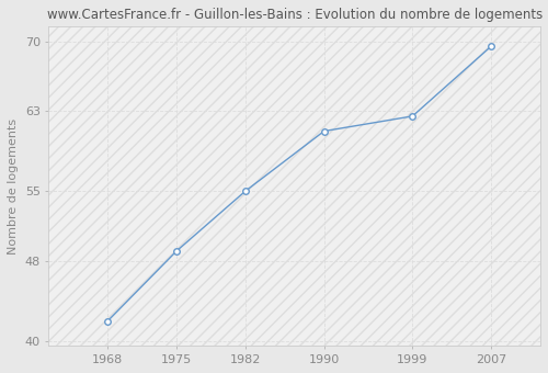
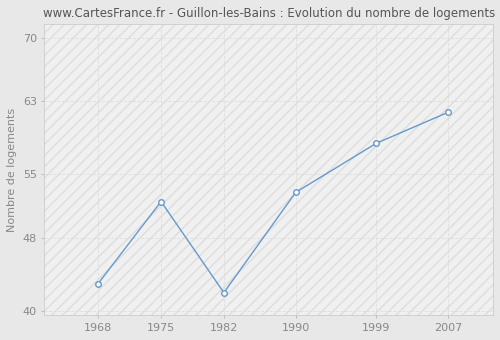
1968: 42.0 -> 43.0
1975: 49.0 -> 52.0
1982: 55.0 -> 42.0
1990: 61.0 -> 53.0
1999: 62.5 -> 58.4
2007: 69.5 -> 61.8
